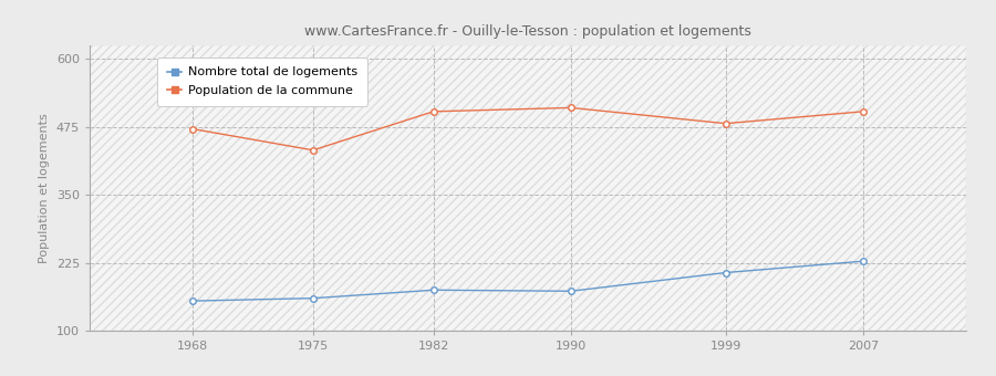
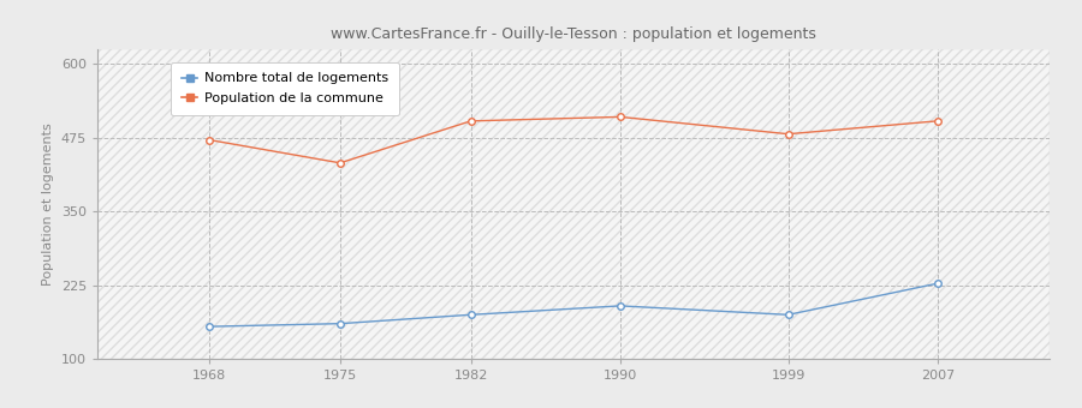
Nombre total de logements/1990: 173 -> 190
Nombre total de logements/1999: 207 -> 175
